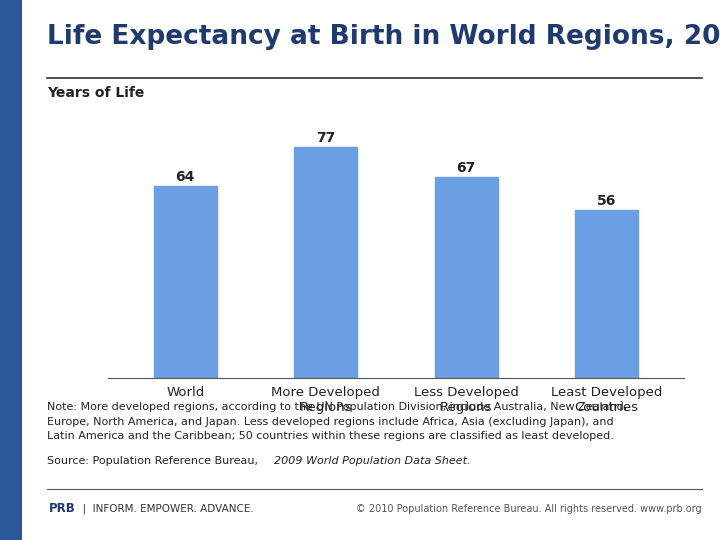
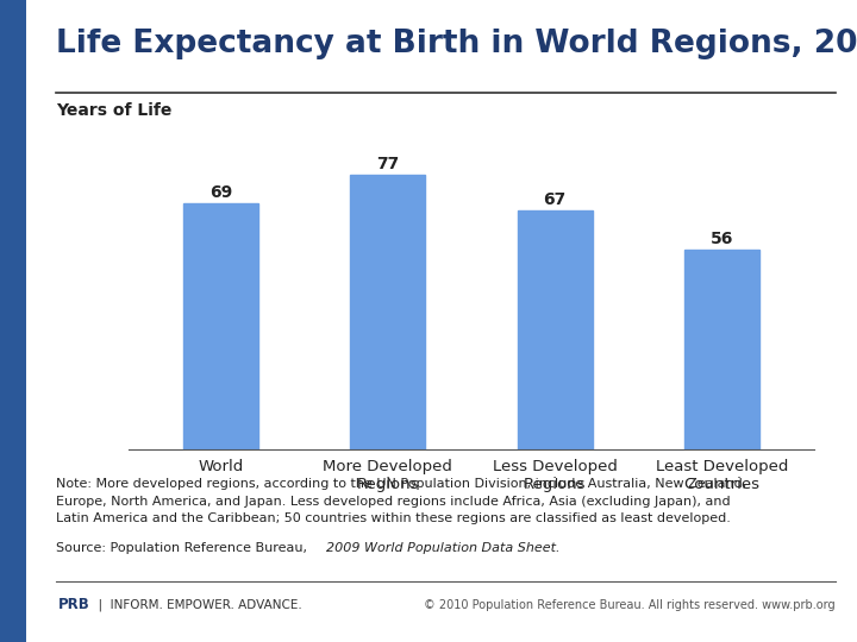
World: 64 -> 69
